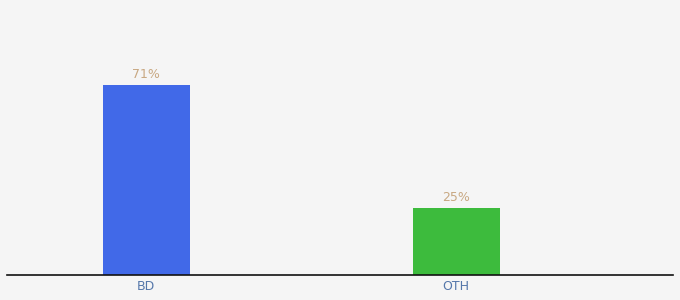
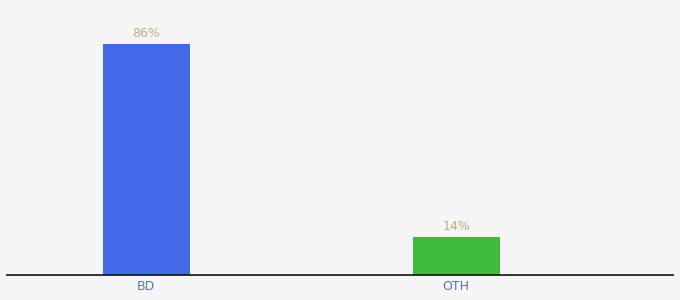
BD: 71% -> 86%
OTH: 25% -> 14%
